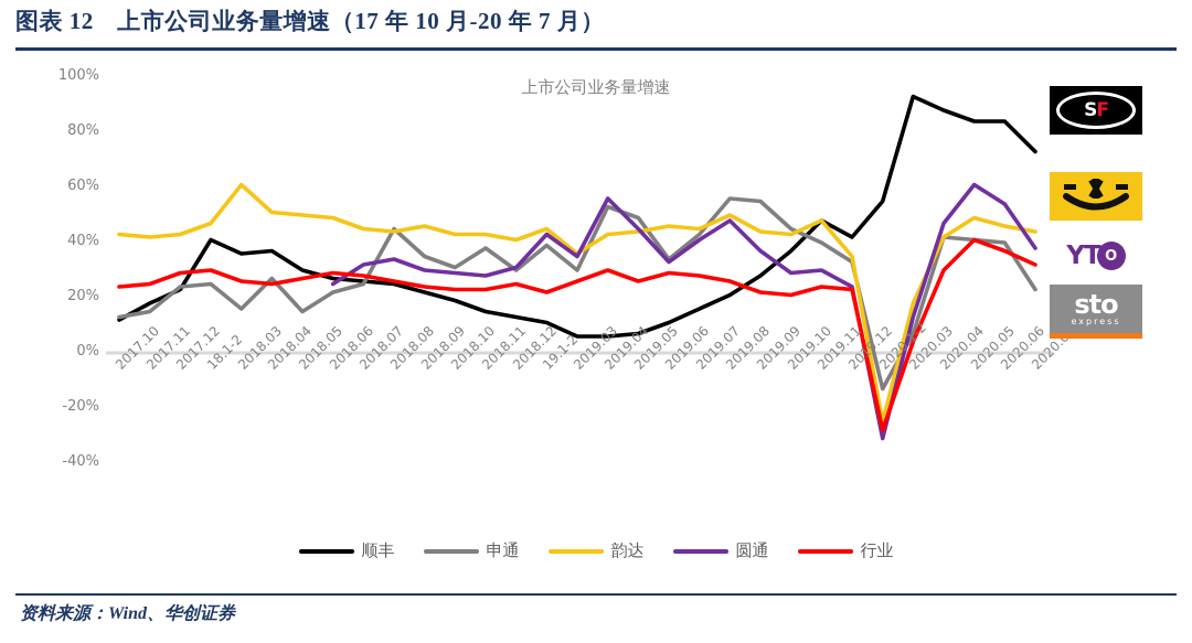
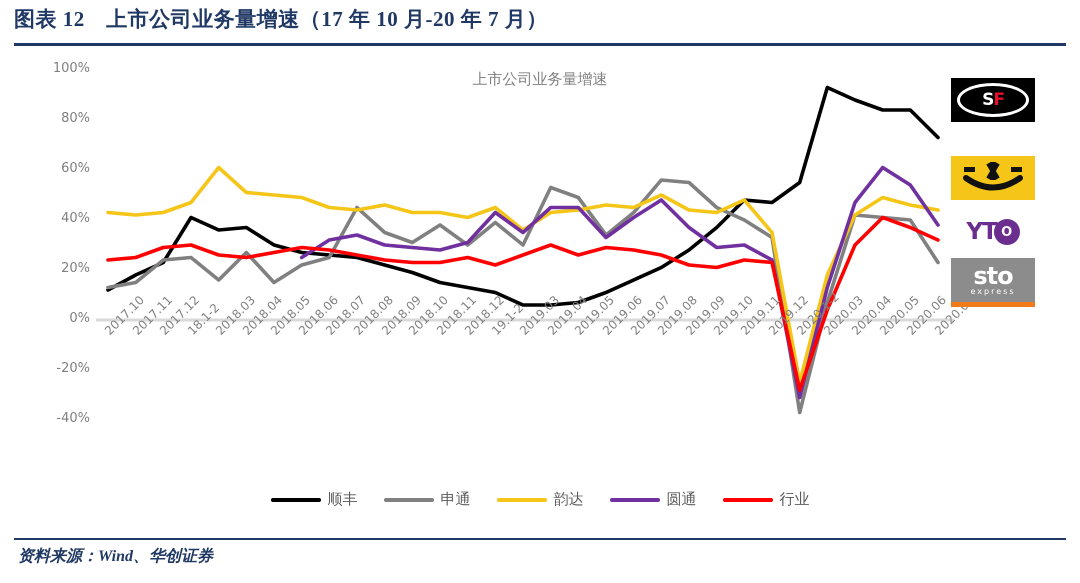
圆通/2019.04: 56% -> 45%
顺丰/2019.12: 42% -> 47%
申通/2020.1-2: -13% -> -37%
